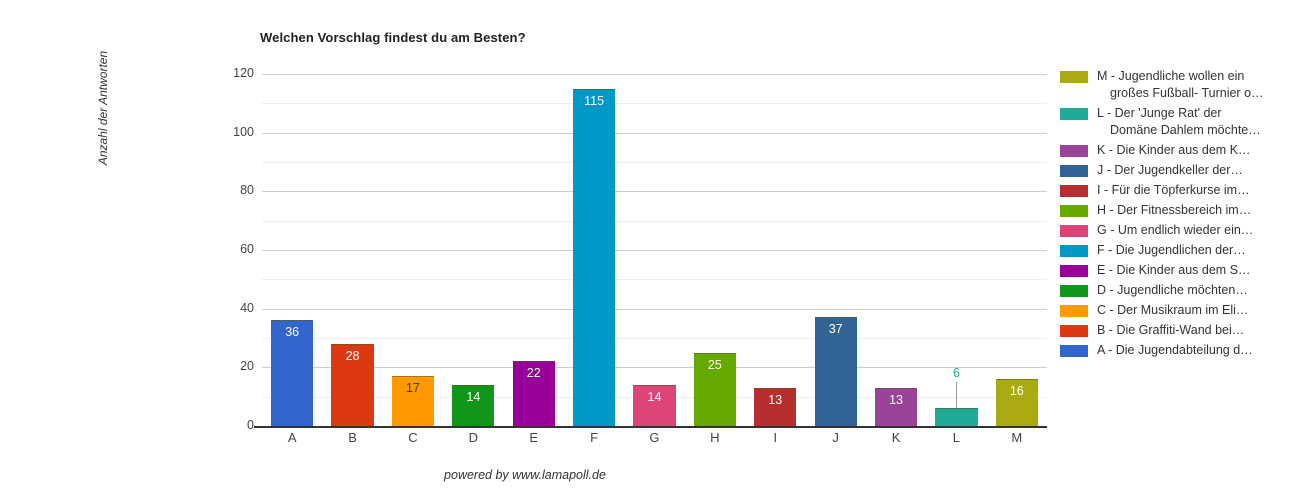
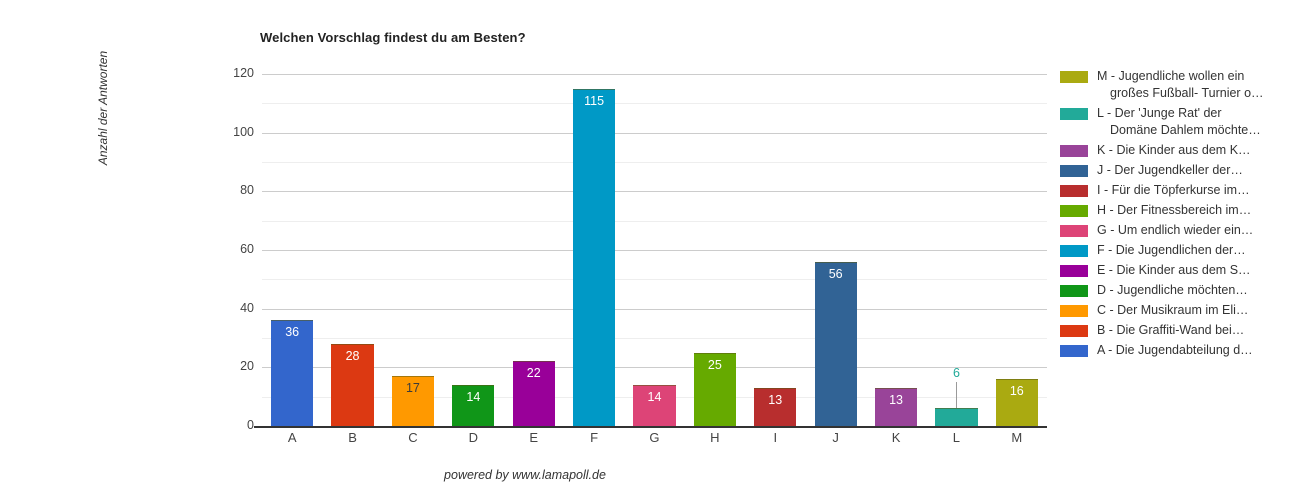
J: 37 -> 56
